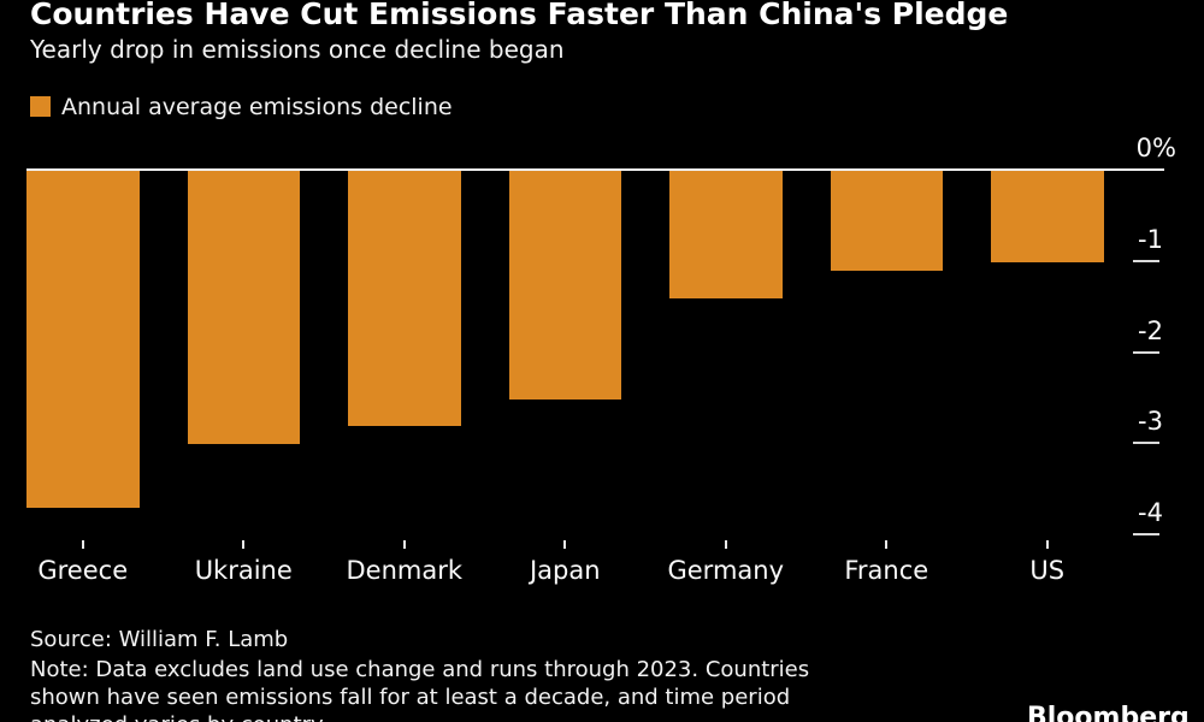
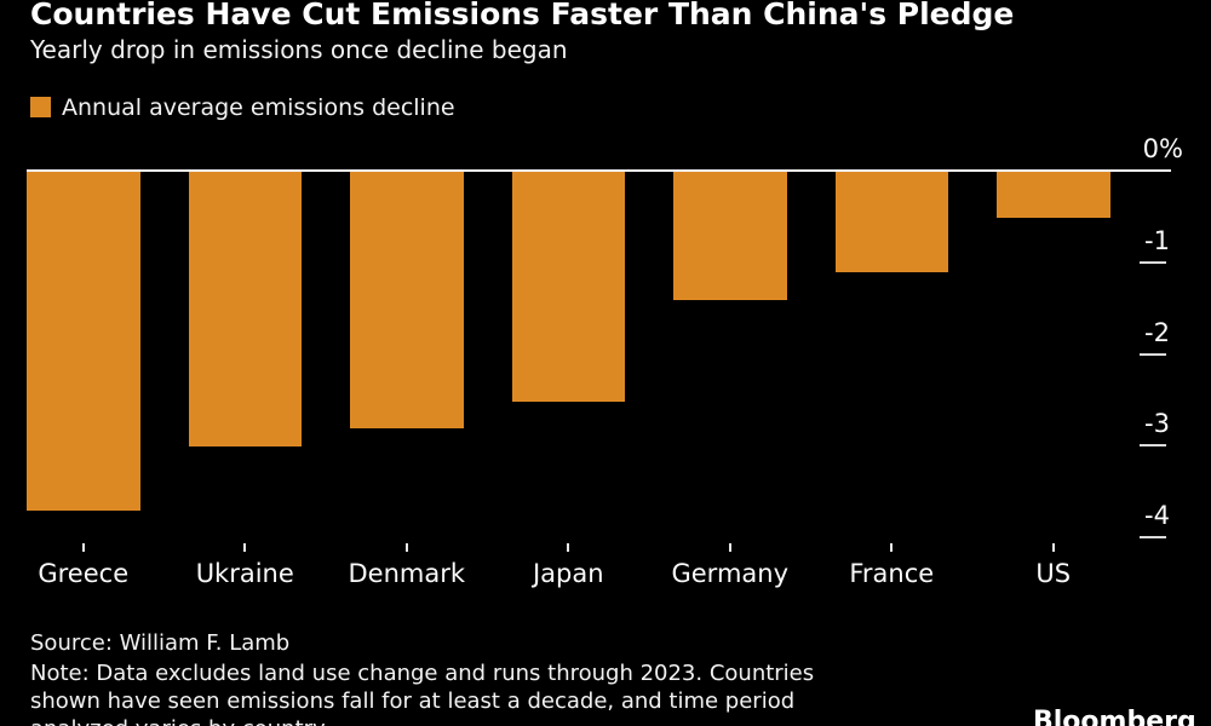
US: -1.0% -> -0.5%
